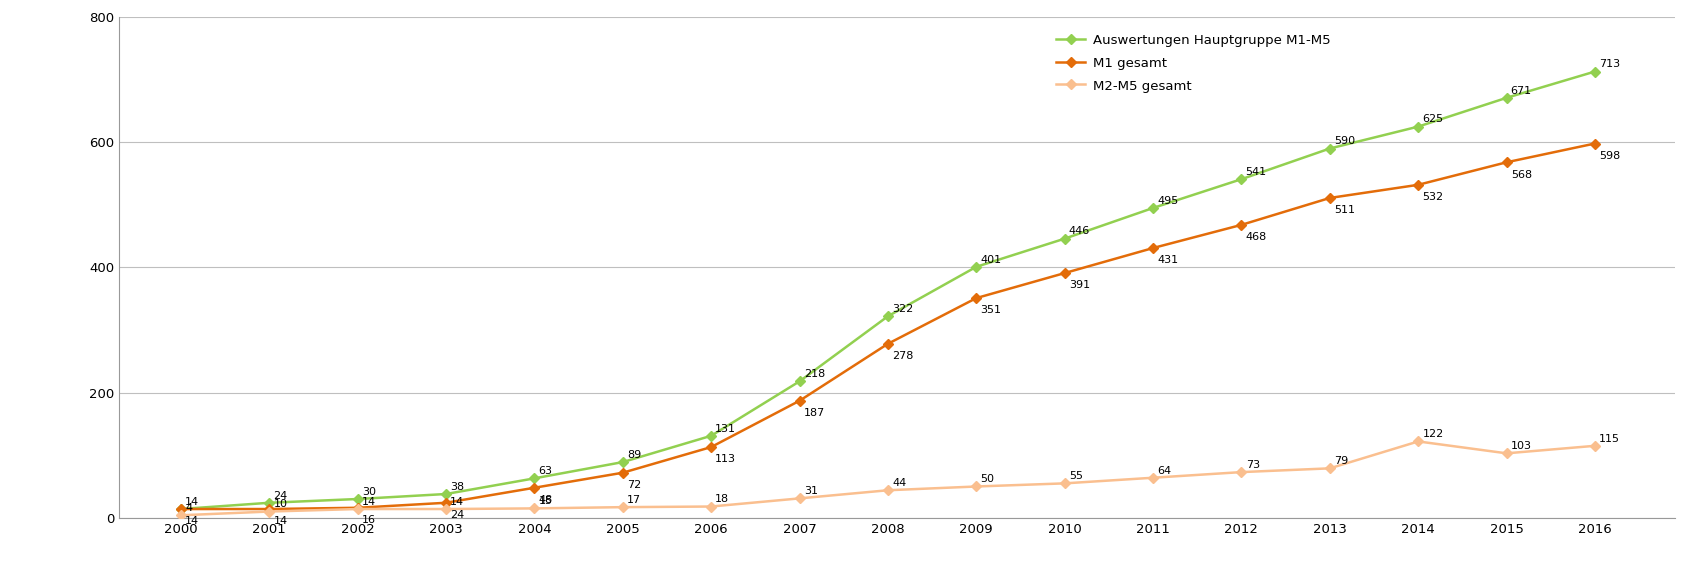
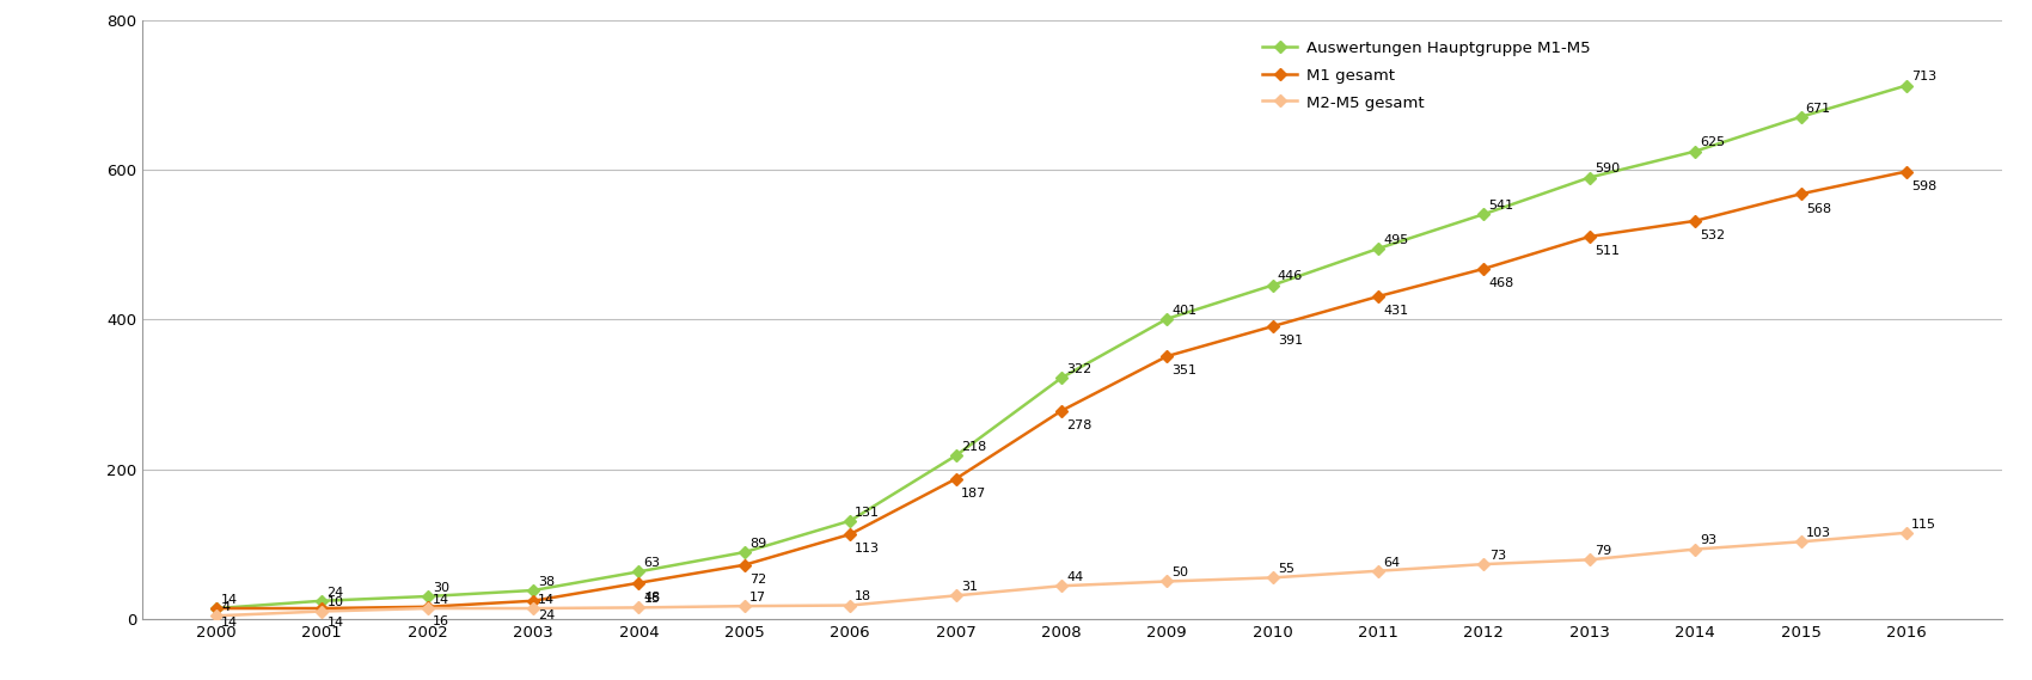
M2-M5 gesamt/2014: 122 -> 93
